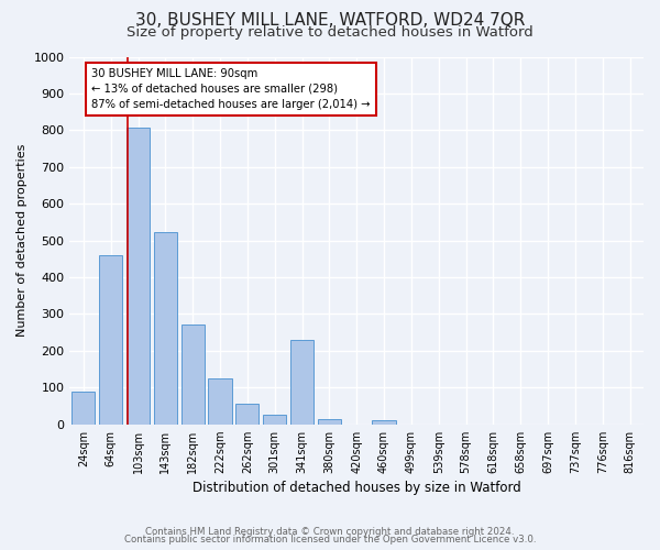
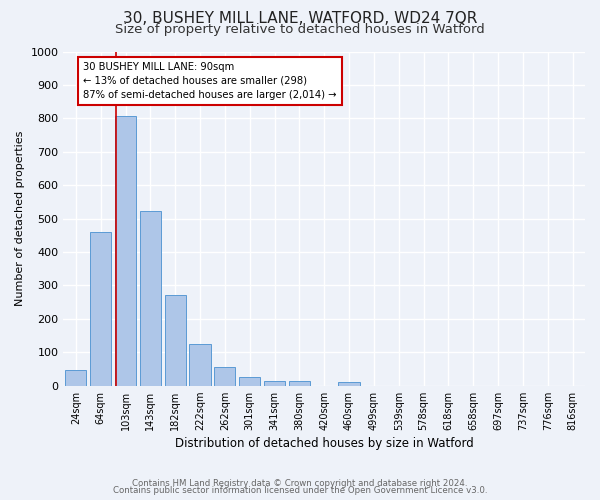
24sqm: 90 -> 46
341sqm: 230 -> 15
